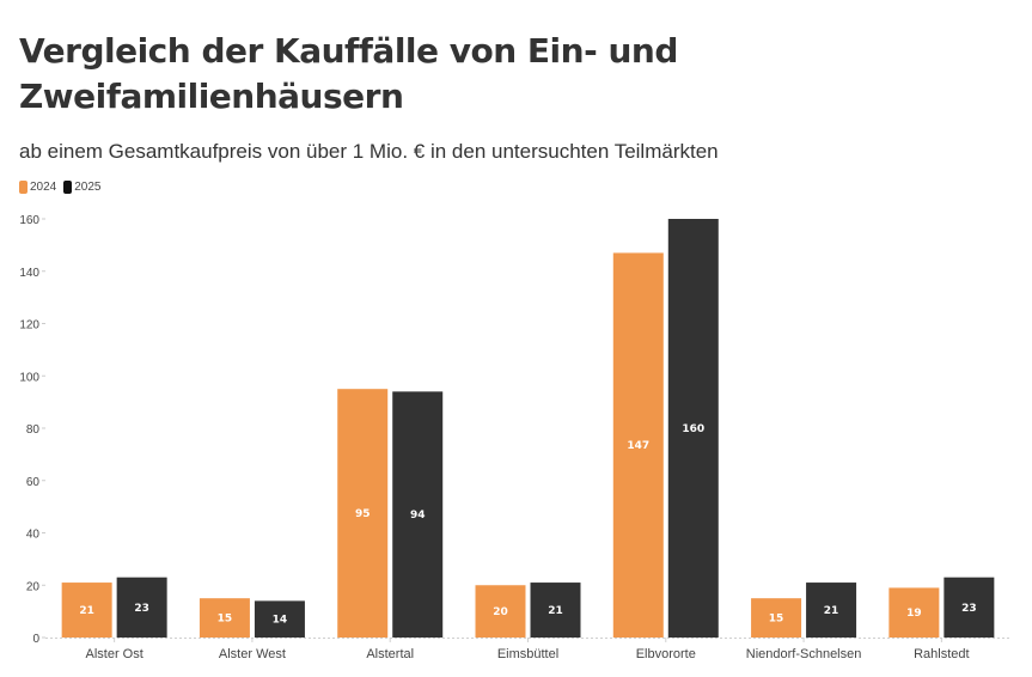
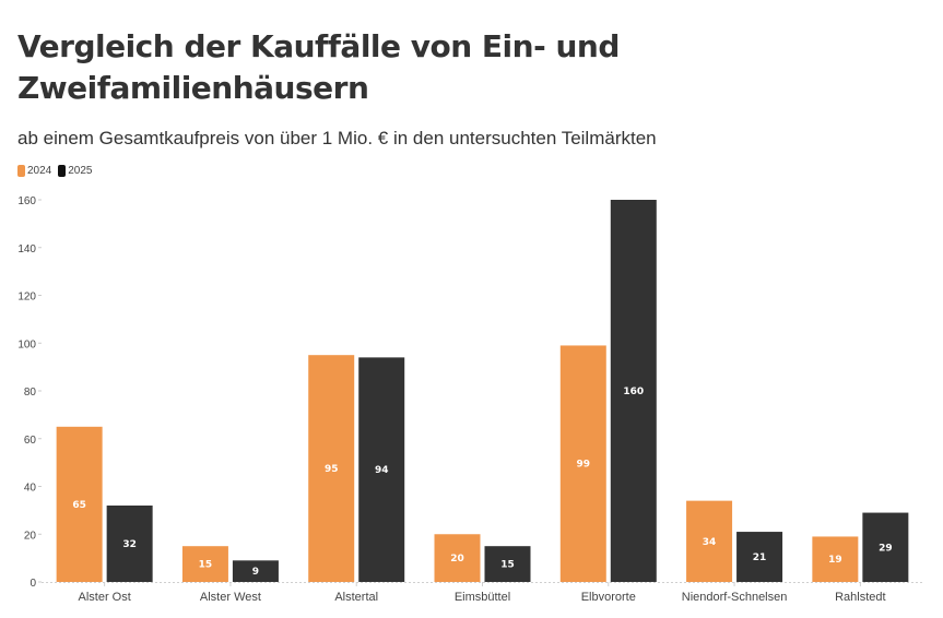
2024/Alster Ost: 21 -> 65
2025/Alster Ost: 23 -> 32
2025/Alster West: 14 -> 9
2025/Eimsbüttel: 21 -> 15
2024/Elbvororte: 147 -> 99
2024/Niendorf-Schnelsen: 15 -> 34
2025/Rahlstedt: 23 -> 29
